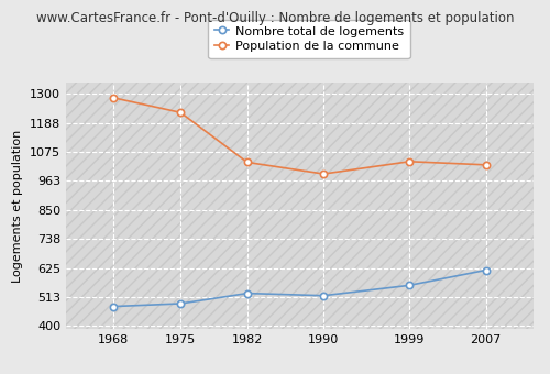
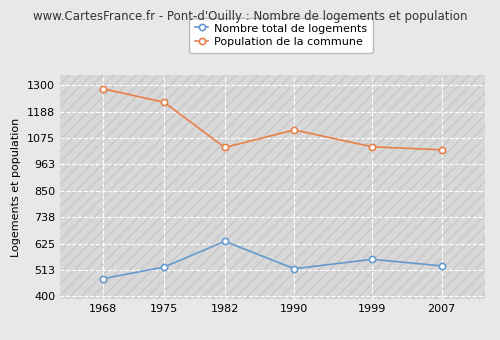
Nombre total de logements/1975: 487 -> 525
Nombre total de logements/1982: 527 -> 635
Population de la commune/1990: 990 -> 1110
Nombre total de logements/2007: 617 -> 530
